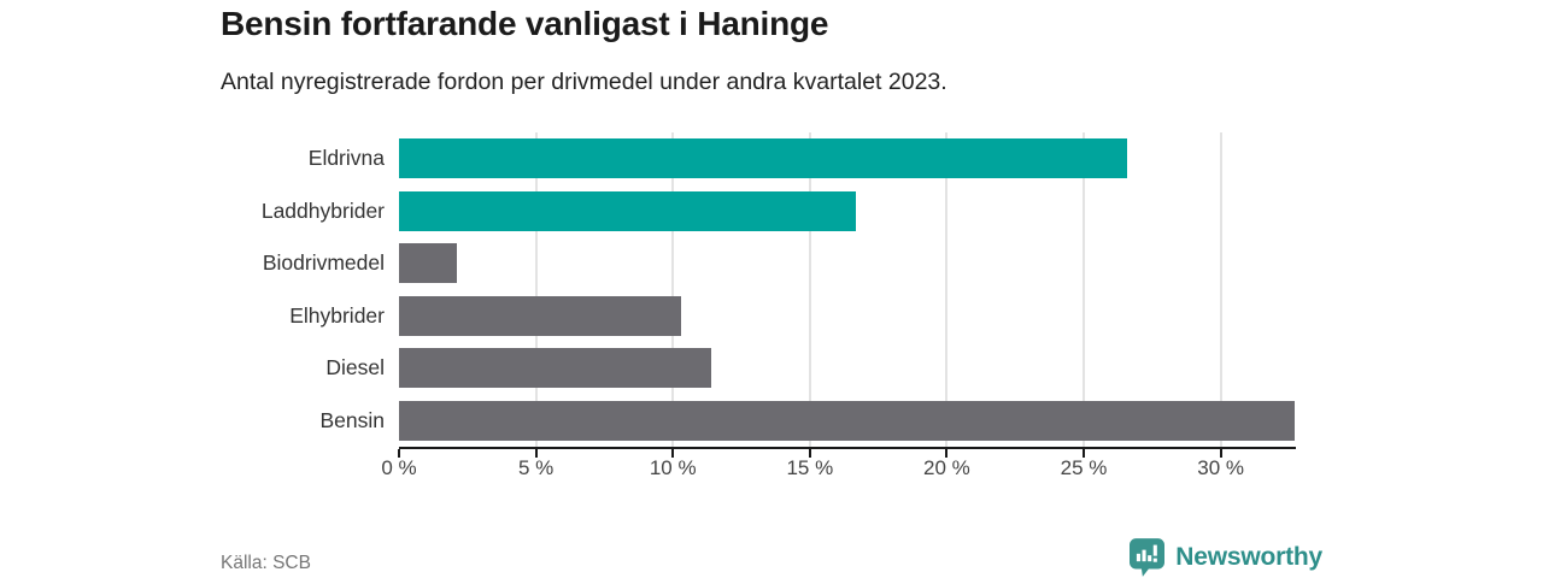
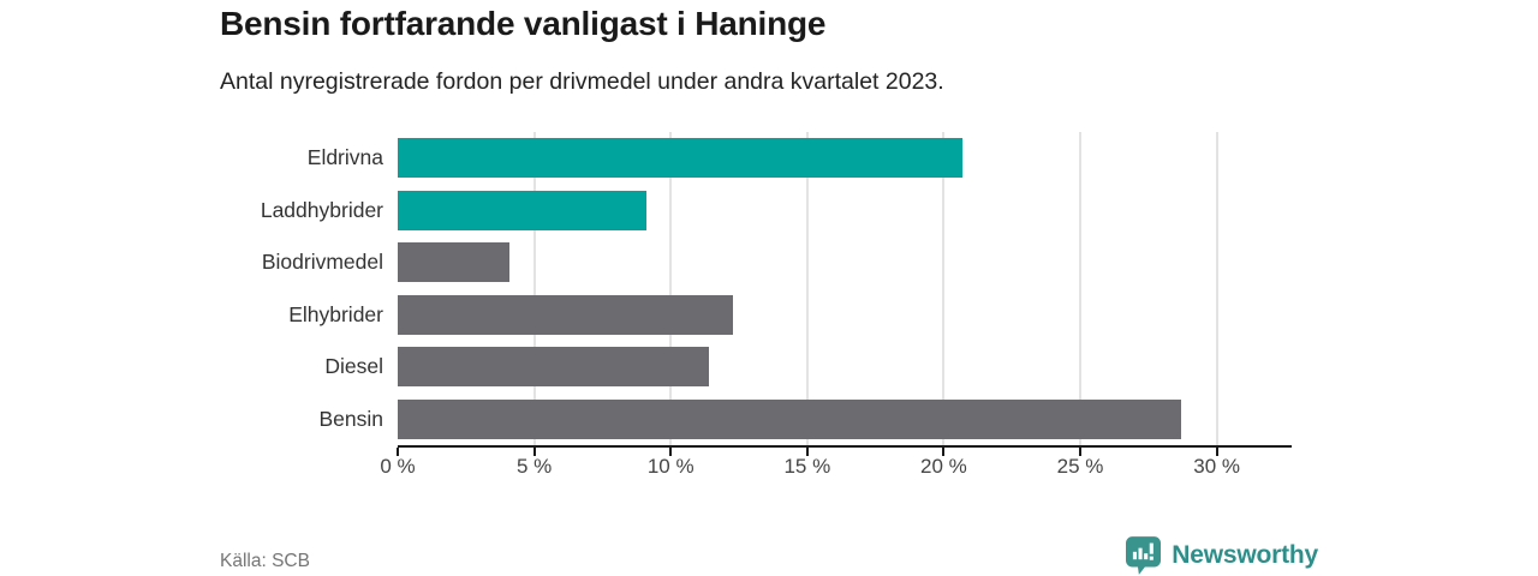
Eldrivna: 26.6% -> 20.7%
Laddhybrider: 16.7% -> 9.1%
Biodrivmedel: 2.1% -> 4.1%
Elhybrider: 10.3% -> 12.3%
Bensin: 32.7% -> 28.7%
